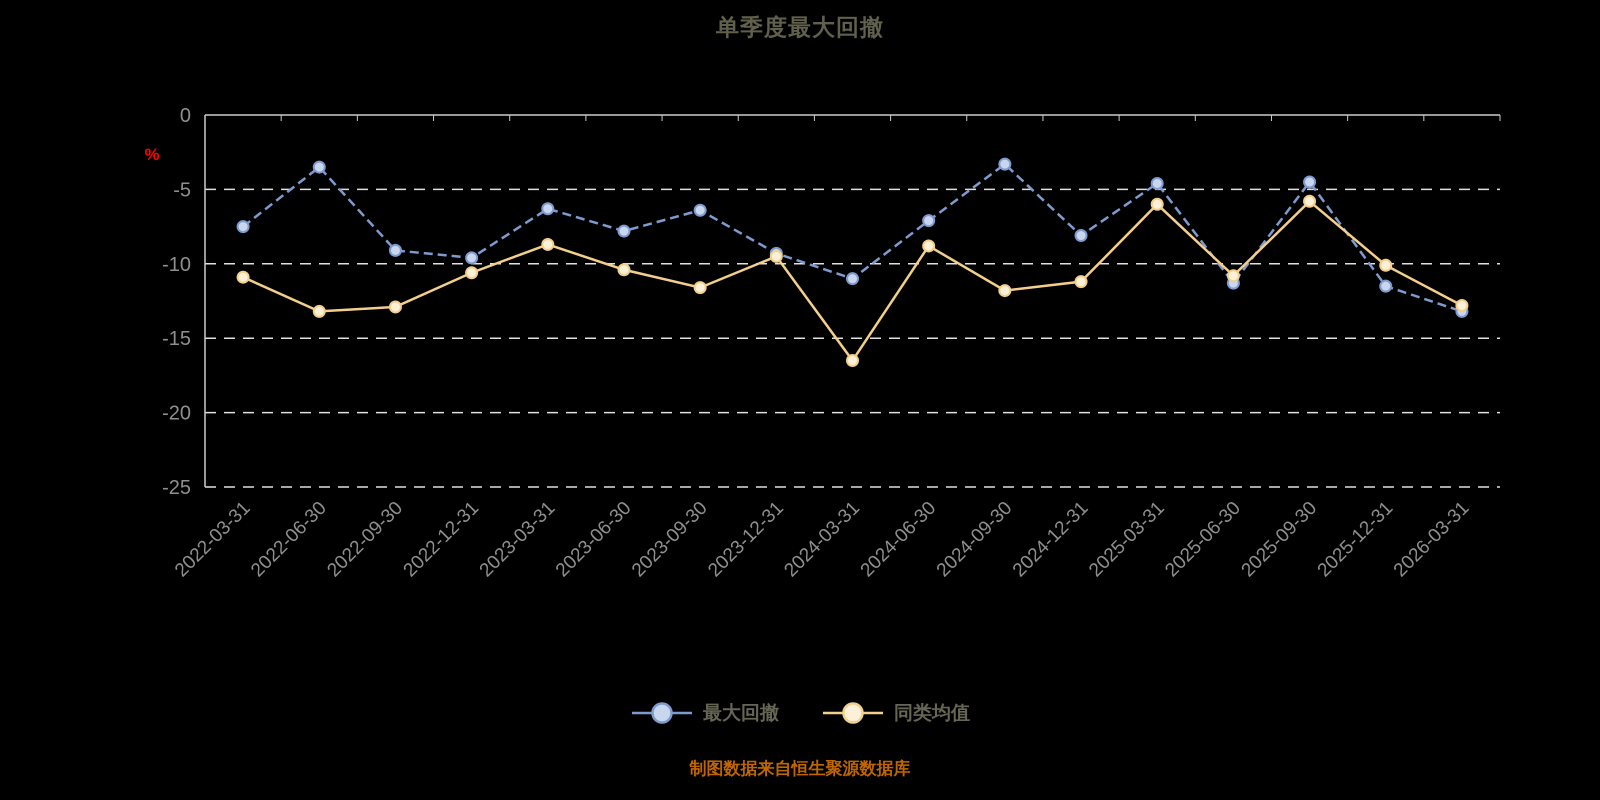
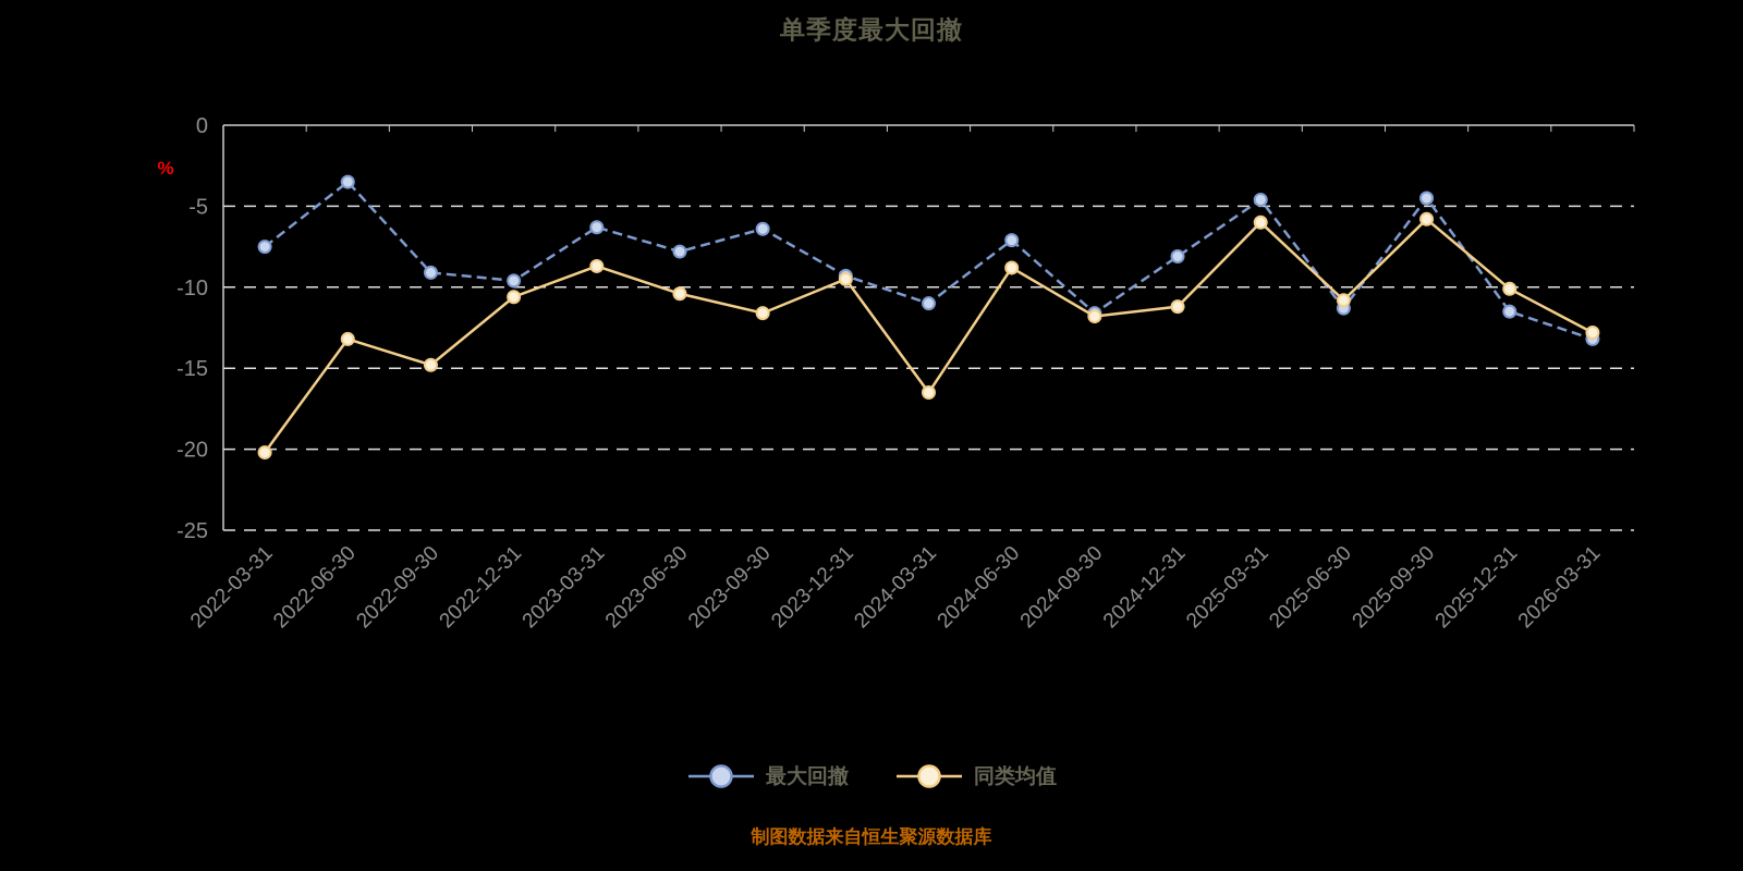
同类均值/2022-03-31: -10.9 -> -20.2
同类均值/2022-09-30: -12.9 -> -14.8
最大回撤/2024-09-30: -3.3 -> -11.6
